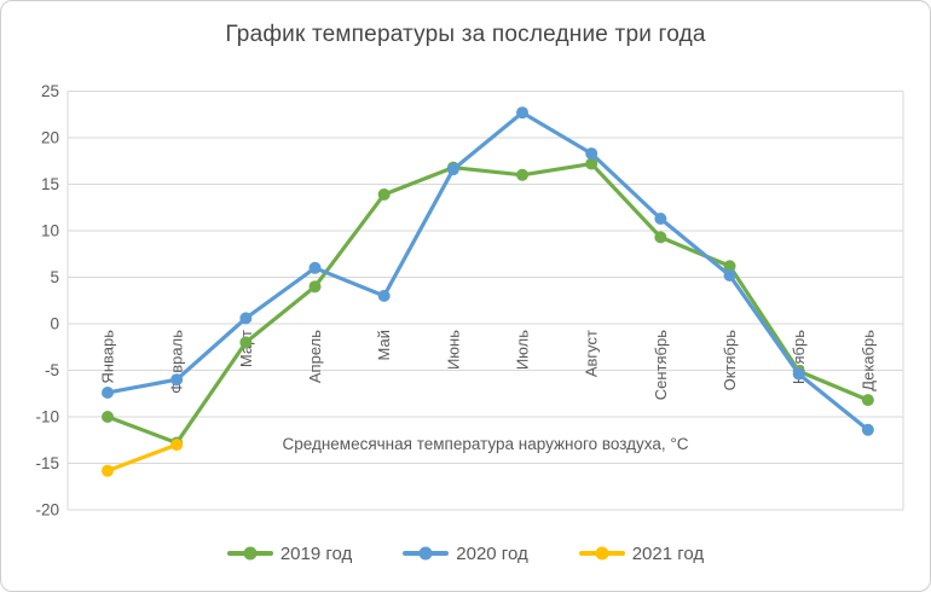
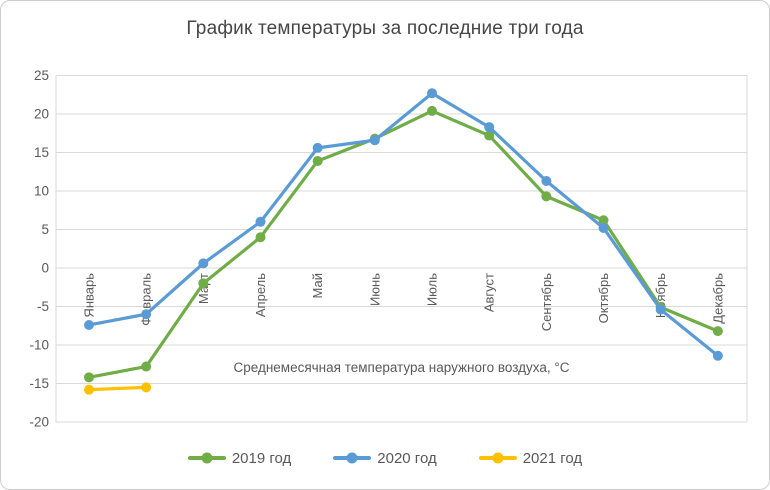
2019 год/Январь: -10 -> -14
2021 год/Февраль: -13 -> -16
2020 год/Май: 3 -> 16
2019 год/Июль: 16 -> 20
